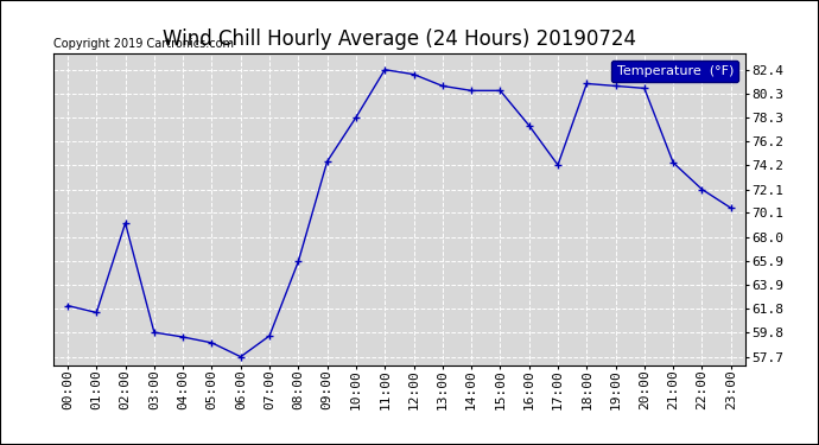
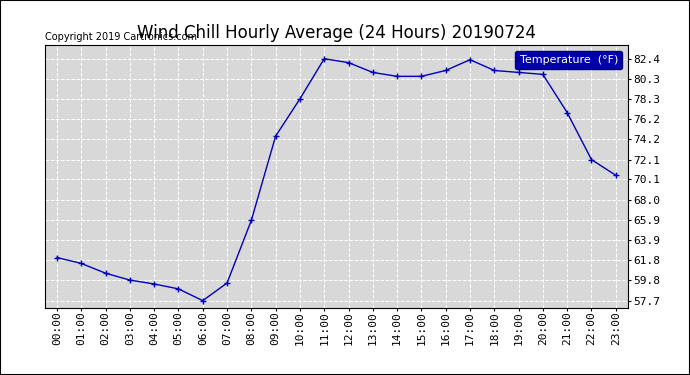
02:00: 69.2 -> 60.5
16:00: 77.6 -> 81.2
17:00: 74.2 -> 82.3
21:00: 74.4 -> 76.9
